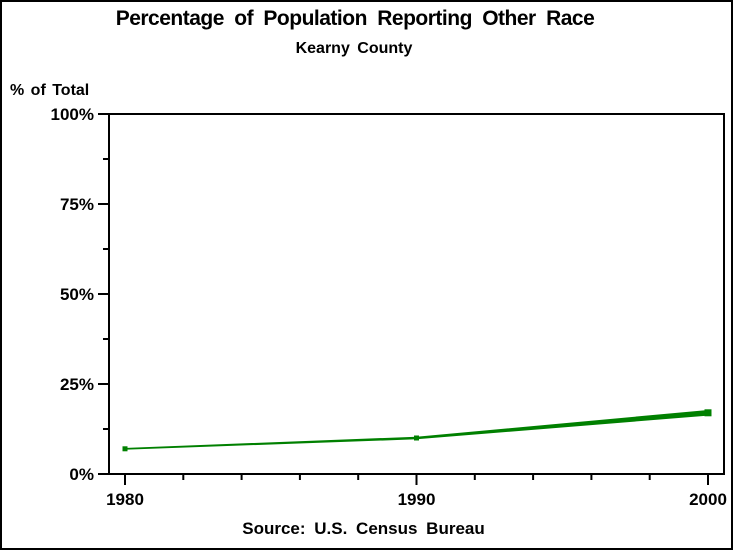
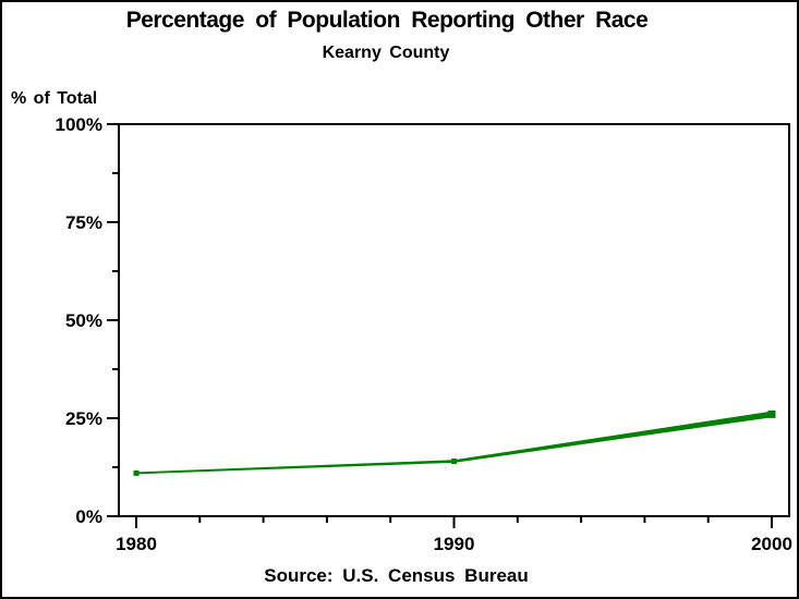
1980: 7% -> 11%
1990: 10% -> 14%
2000: 17% -> 26%
